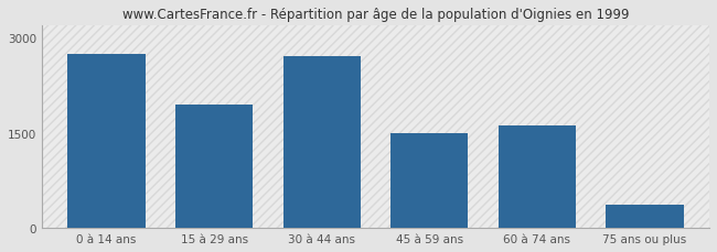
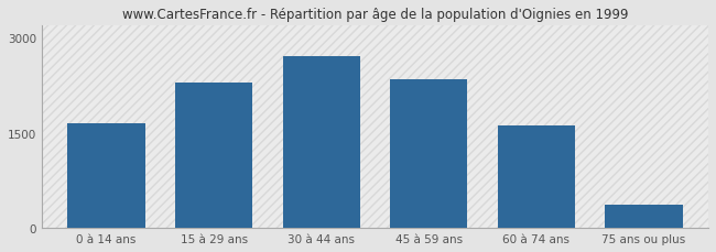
0 à 14 ans: 2750 -> 1660
15 à 29 ans: 1950 -> 2300
45 à 59 ans: 1490 -> 2340
